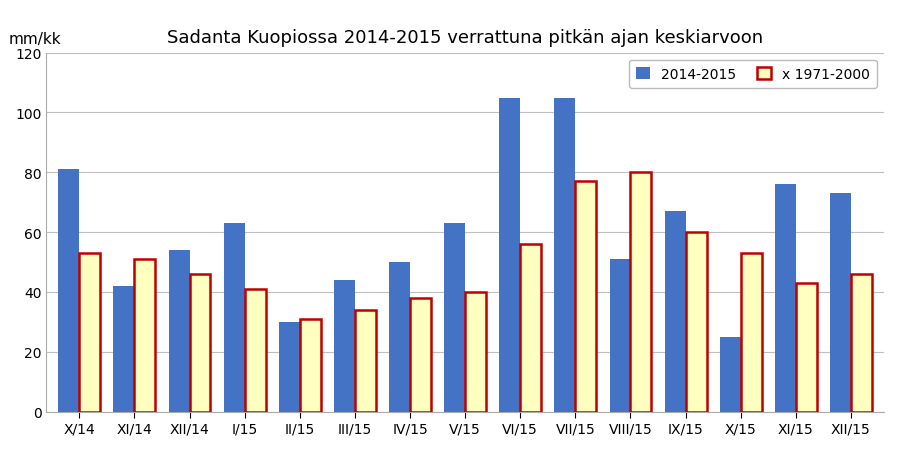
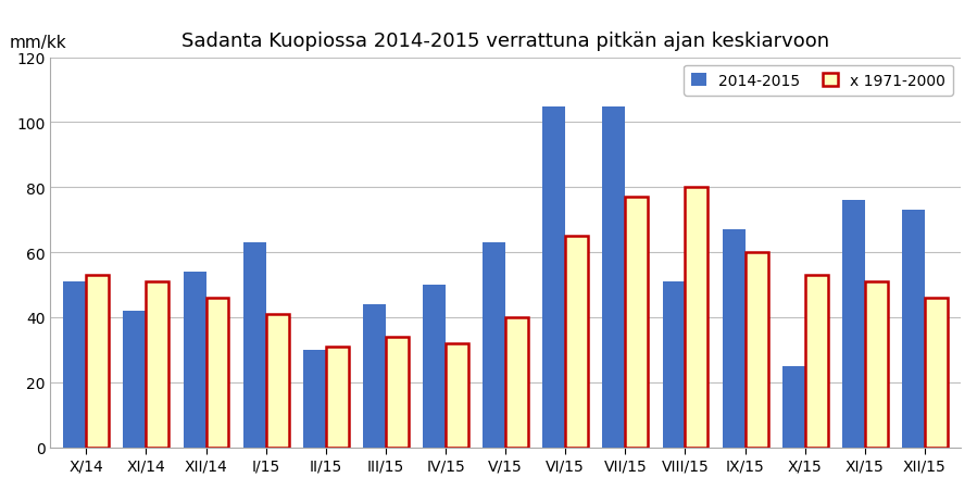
2014-2015/X/14: 81 -> 51
x 1971-2000/IV/15: 38 -> 32
x 1971-2000/VI/15: 56 -> 65
x 1971-2000/XI/15: 43 -> 51
